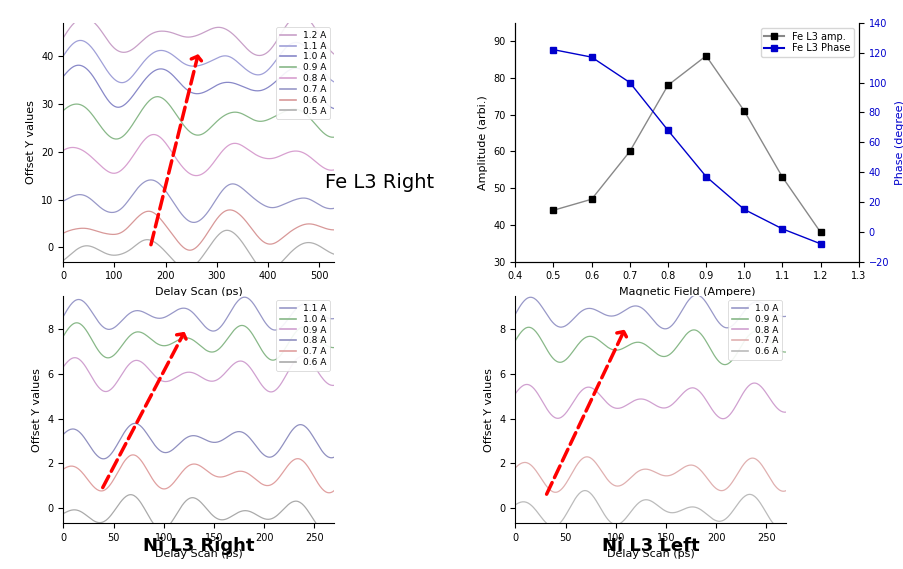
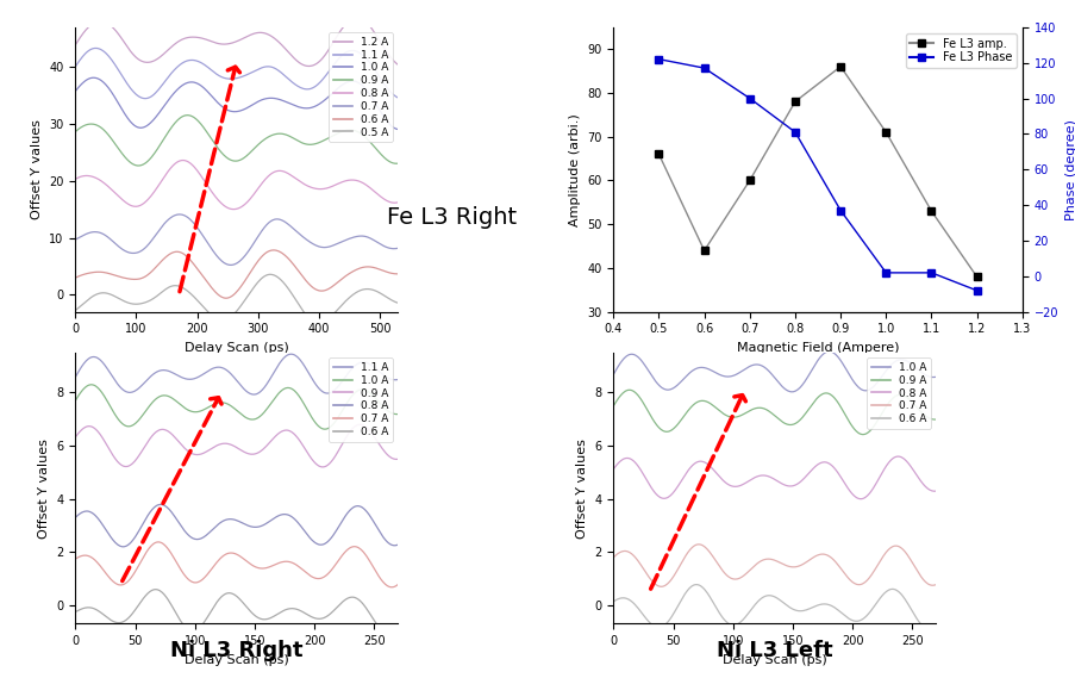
Fe L3 amp./0.5: 44 -> 66
Fe L3 amp./0.6: 47 -> 44
Fe L3 Phase/0.8: 68 -> 81
Fe L3 Phase/1.0: 15 -> 2
